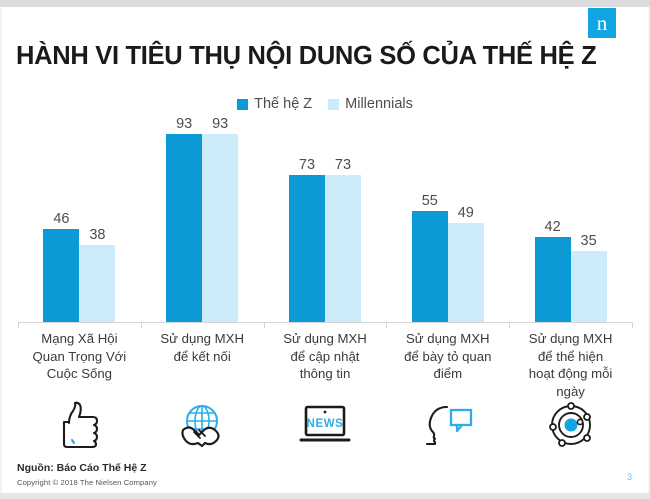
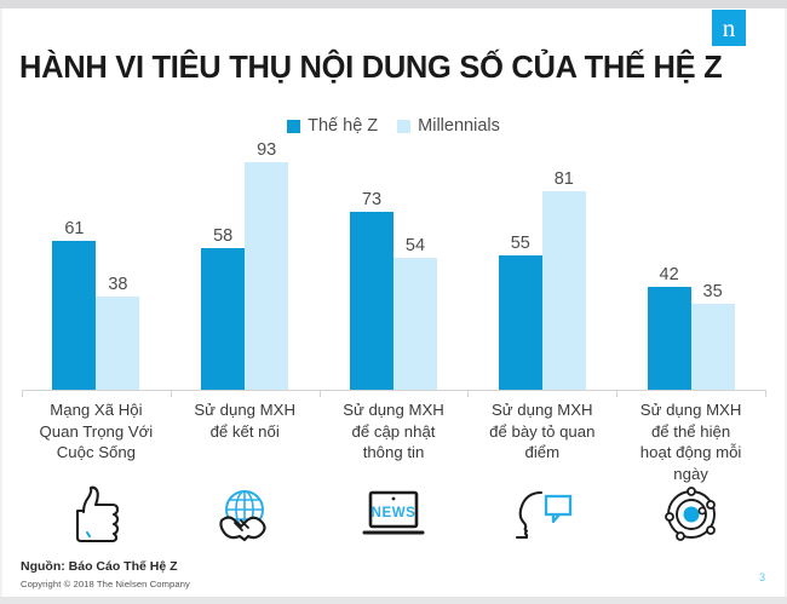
Thế hệ Z/Mạng Xã Hội Quan Trọng Với Cuộc Sống: 46 -> 61
Thế hệ Z/Sử dụng MXH để kết nối: 93 -> 58
Millennials/Sử dụng MXH để cập nhật thông tin: 73 -> 54
Millennials/Sử dụng MXH để bày tỏ quan điểm: 49 -> 81
